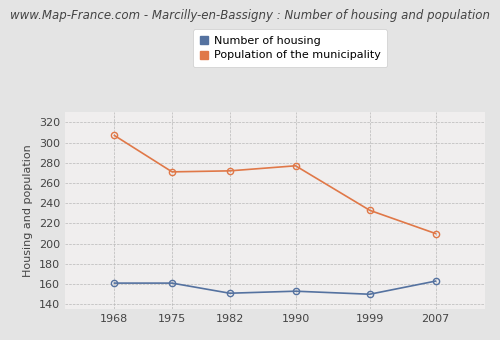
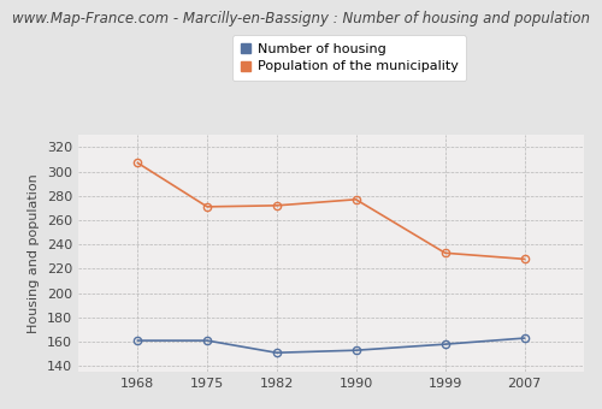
Number of housing/1999: 150 -> 158
Population of the municipality/2007: 210 -> 228
